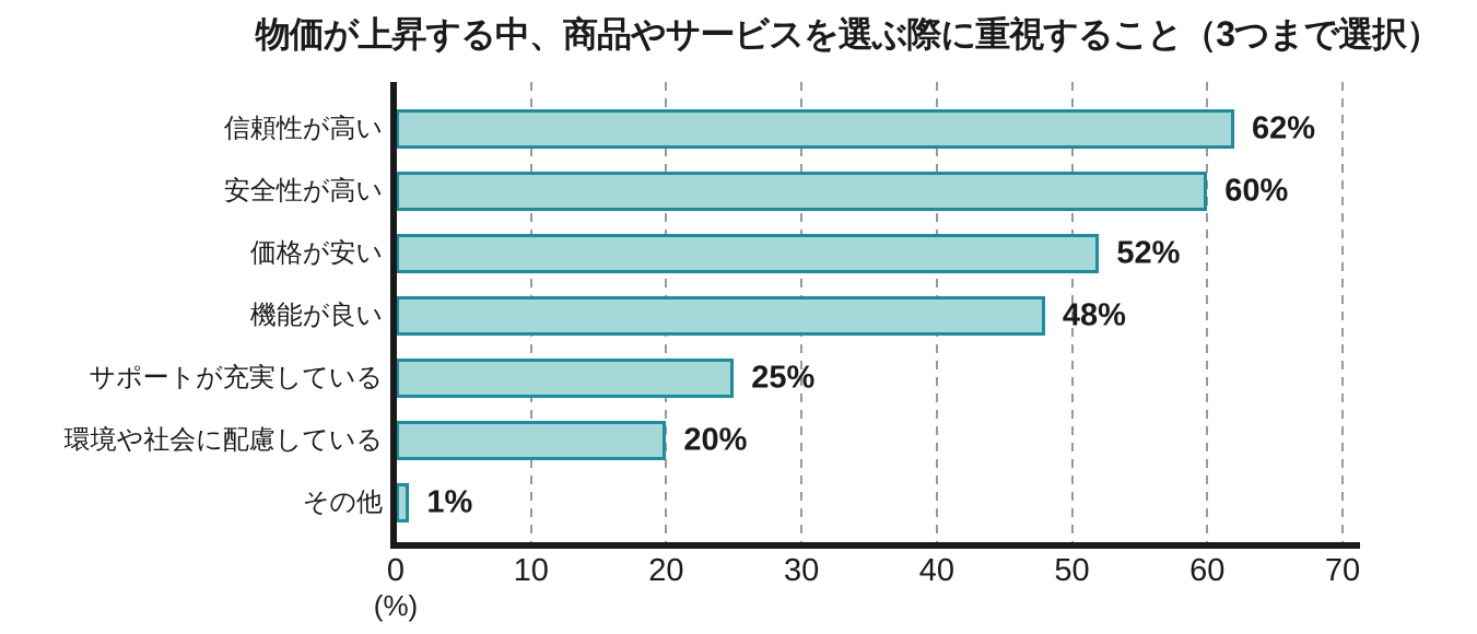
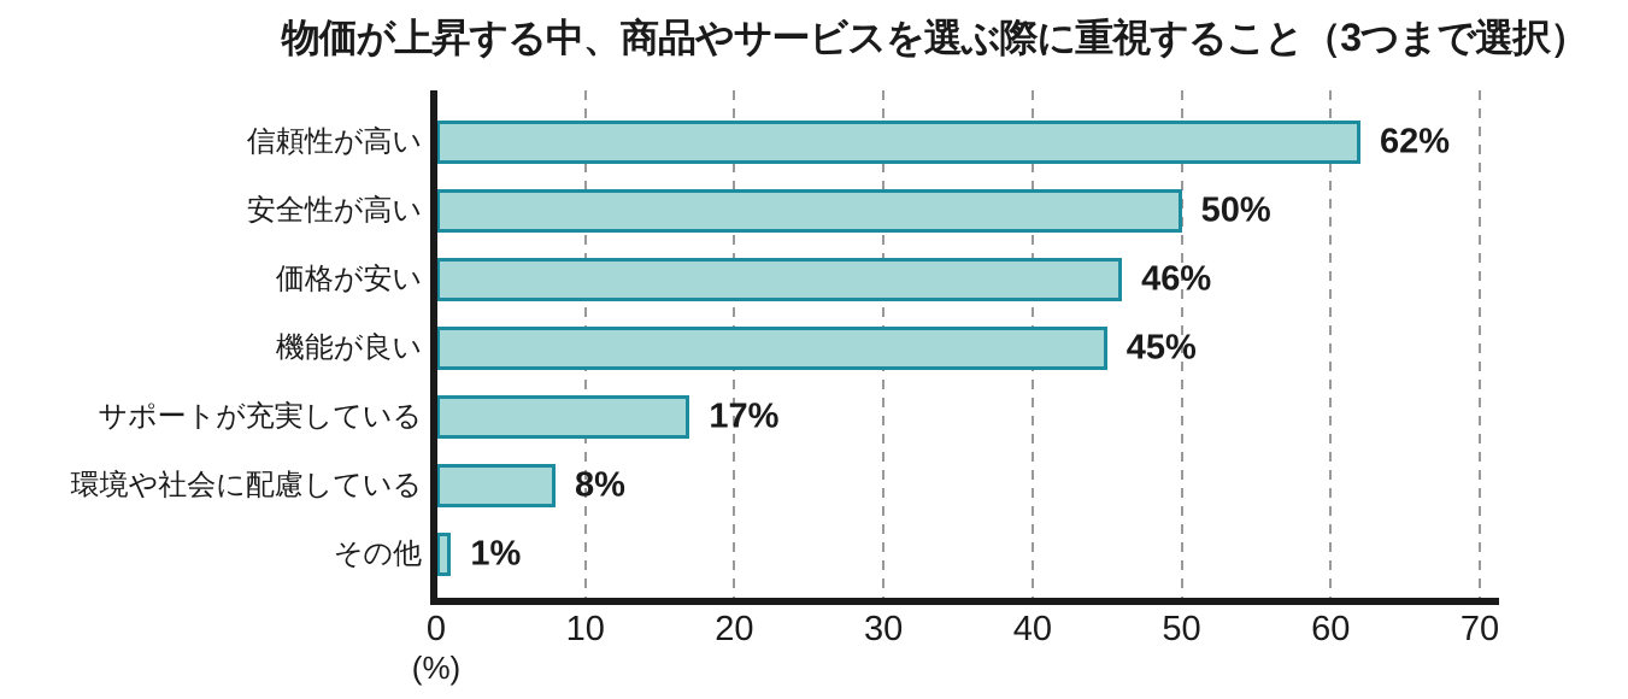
安全性が高い: 60% -> 50%
価格が安い: 52% -> 46%
機能が良い: 48% -> 45%
サポートが充実している: 25% -> 17%
環境や社会に配慮している: 20% -> 8%
